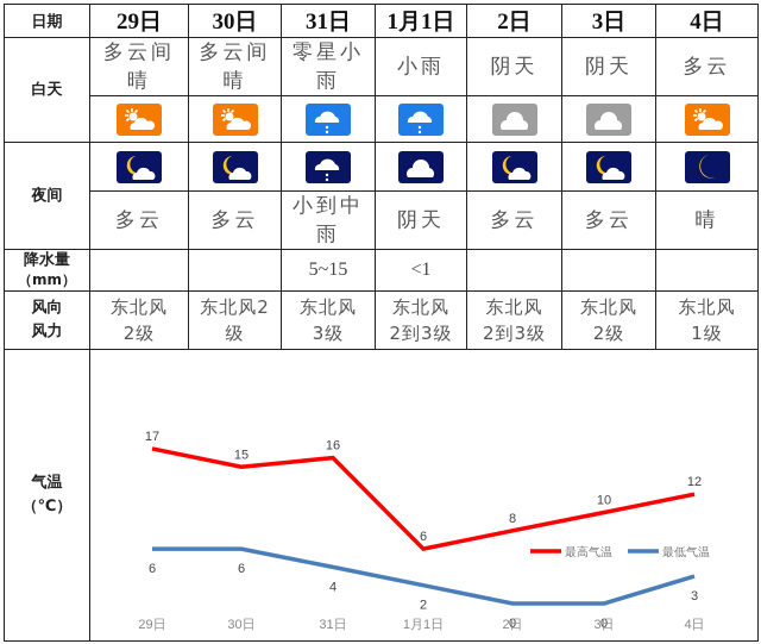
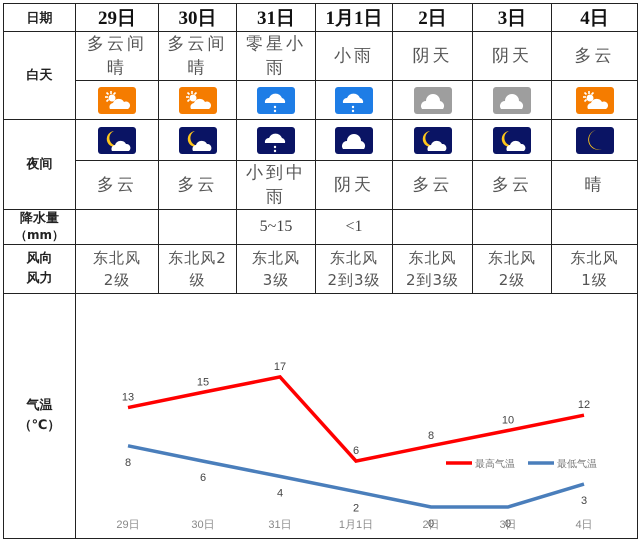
最高气温/29日: 17 -> 13
最低气温/29日: 6 -> 8
最高气温/31日: 16 -> 17
